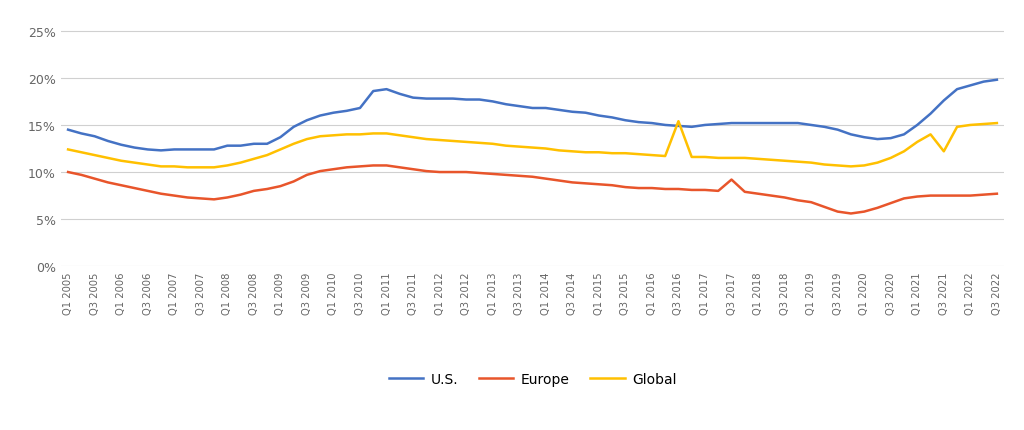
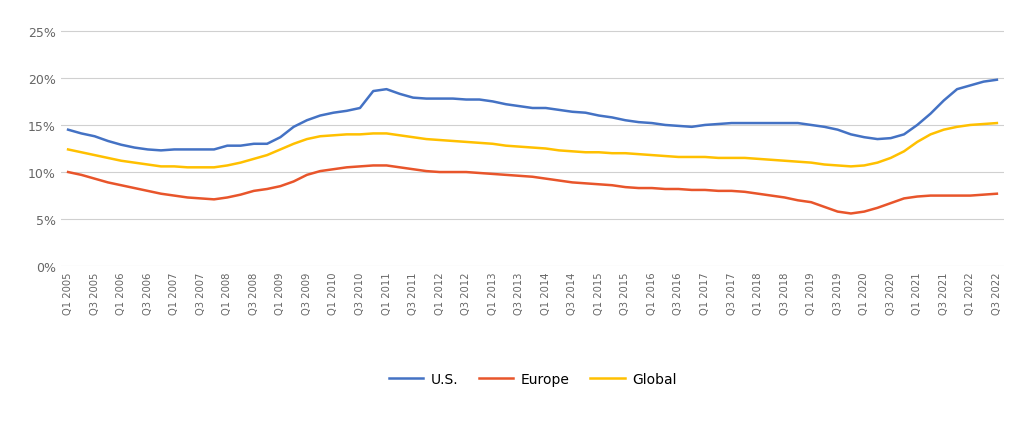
Global/Q3 2016: 15.4% -> 11.6%
Europe/Q3 2017: 9.2% -> 8.0%
Global/Q3 2021: 12.2% -> 14.5%
